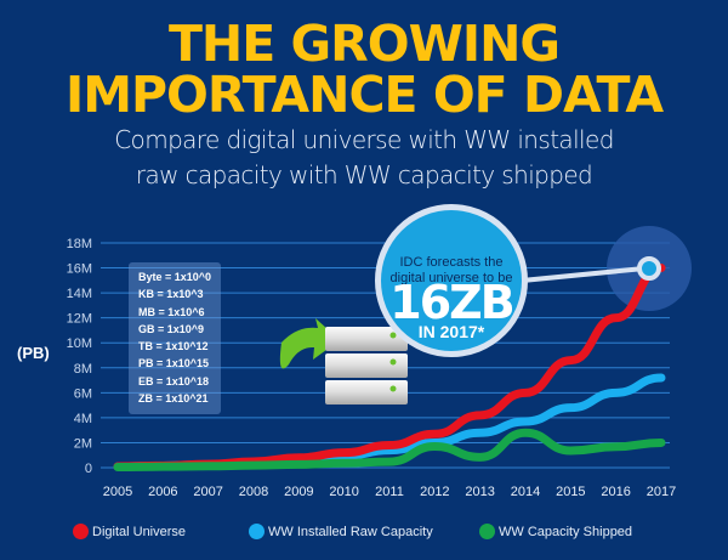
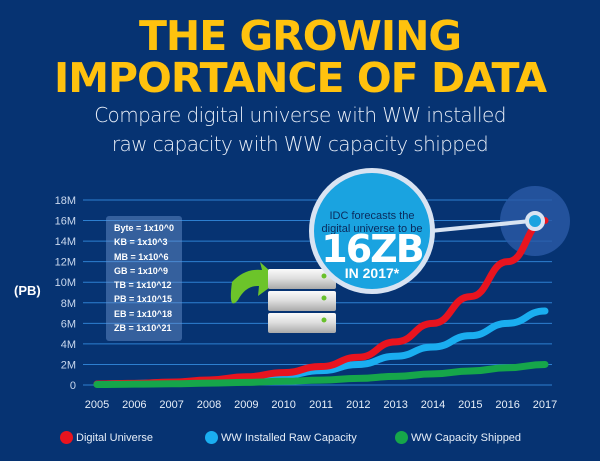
WW Capacity Shipped/2012: 1.7M -> 0.6M
WW Capacity Shipped/2014: 2.8M -> 1.1M
